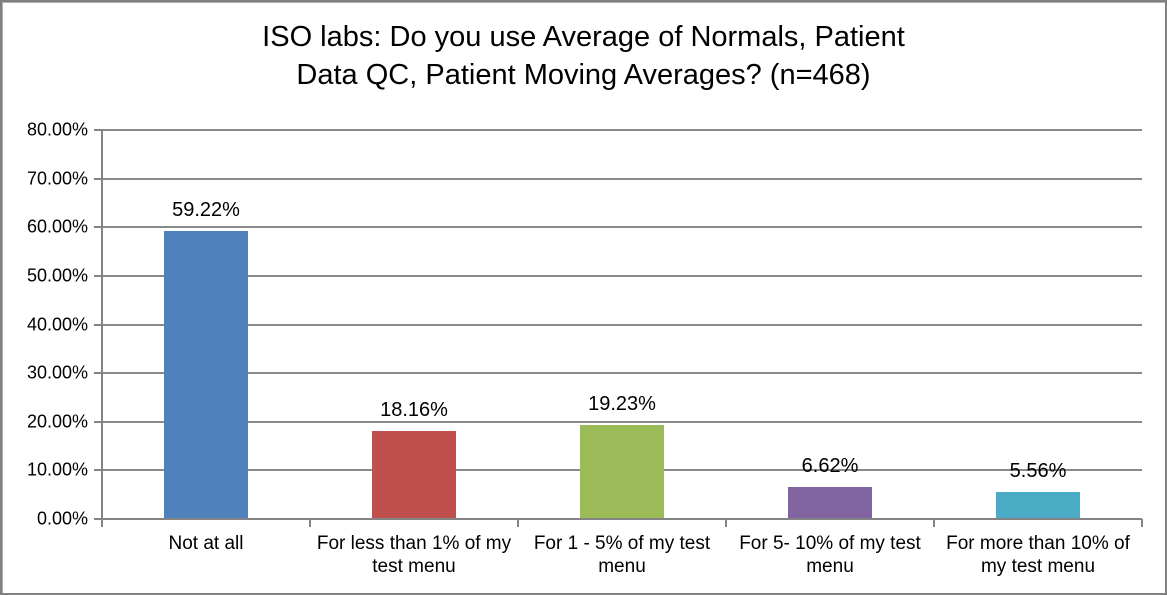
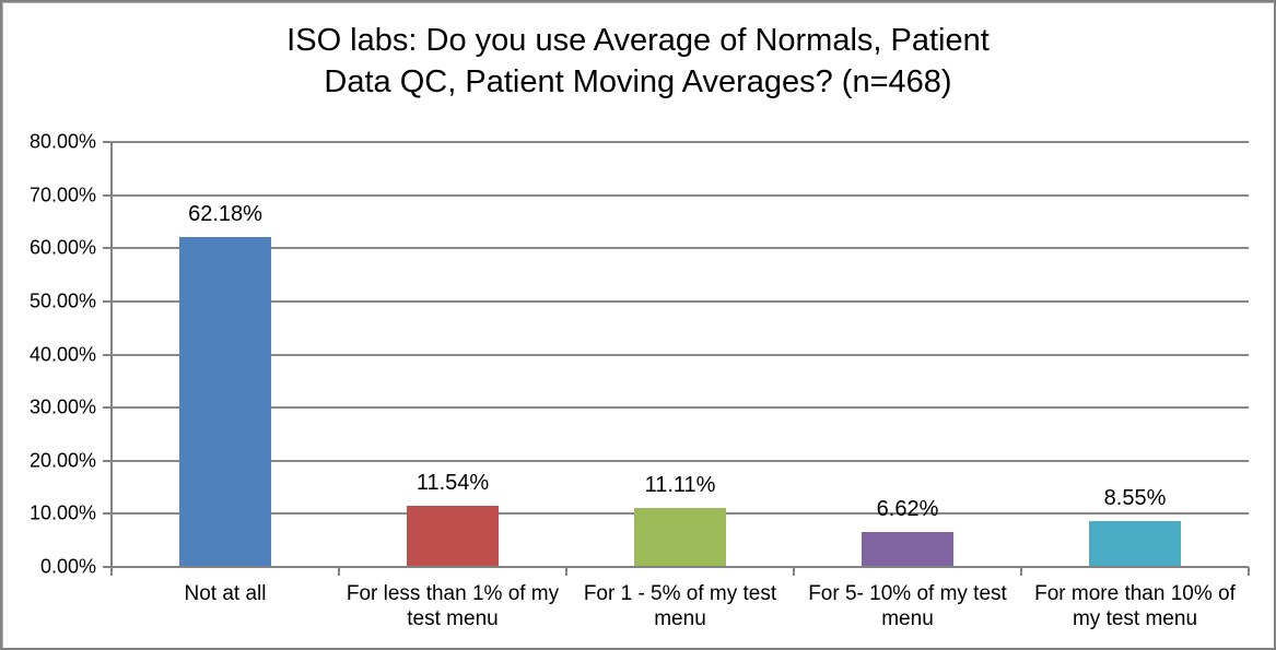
Not at all: 59.22% -> 62.18%
For less than 1% of my test menu: 18.16% -> 11.54%
For 1 - 5% of my test menu: 19.23% -> 11.11%
For more than 10% of my test menu: 5.56% -> 8.55%
